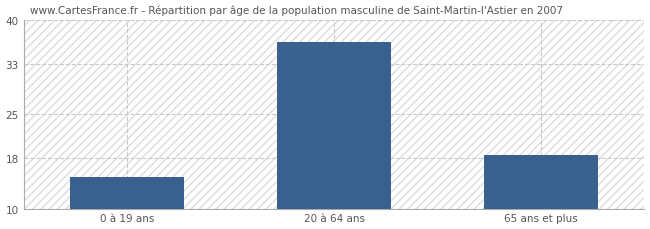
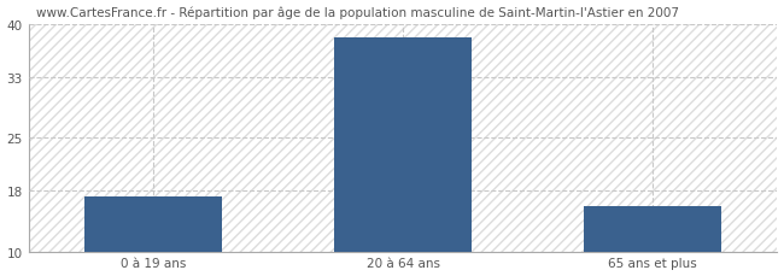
0 à 19 ans: 15.0 -> 17.2
20 à 64 ans: 36.5 -> 38.2
65 ans et plus: 18.5 -> 16.0
